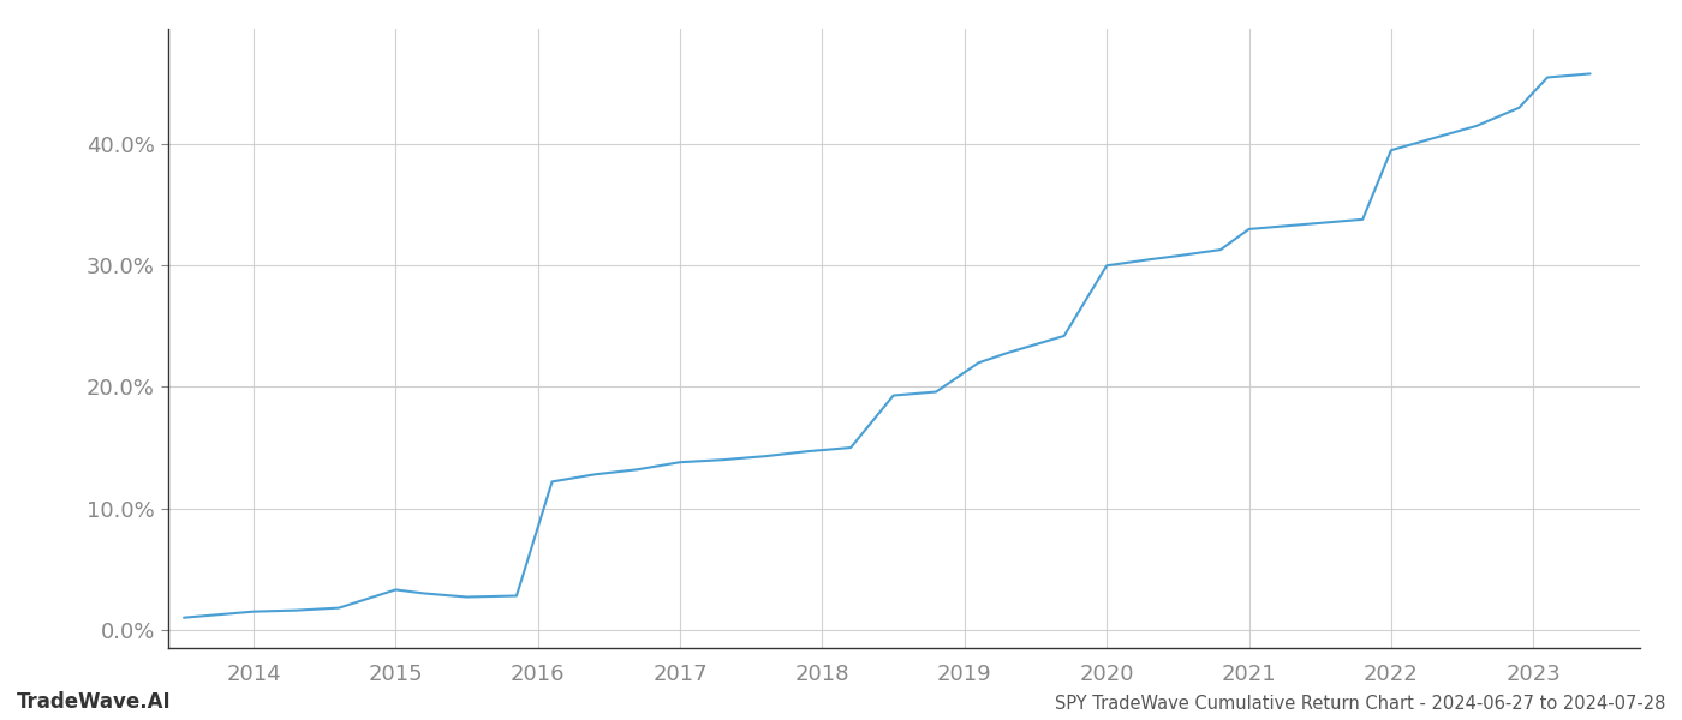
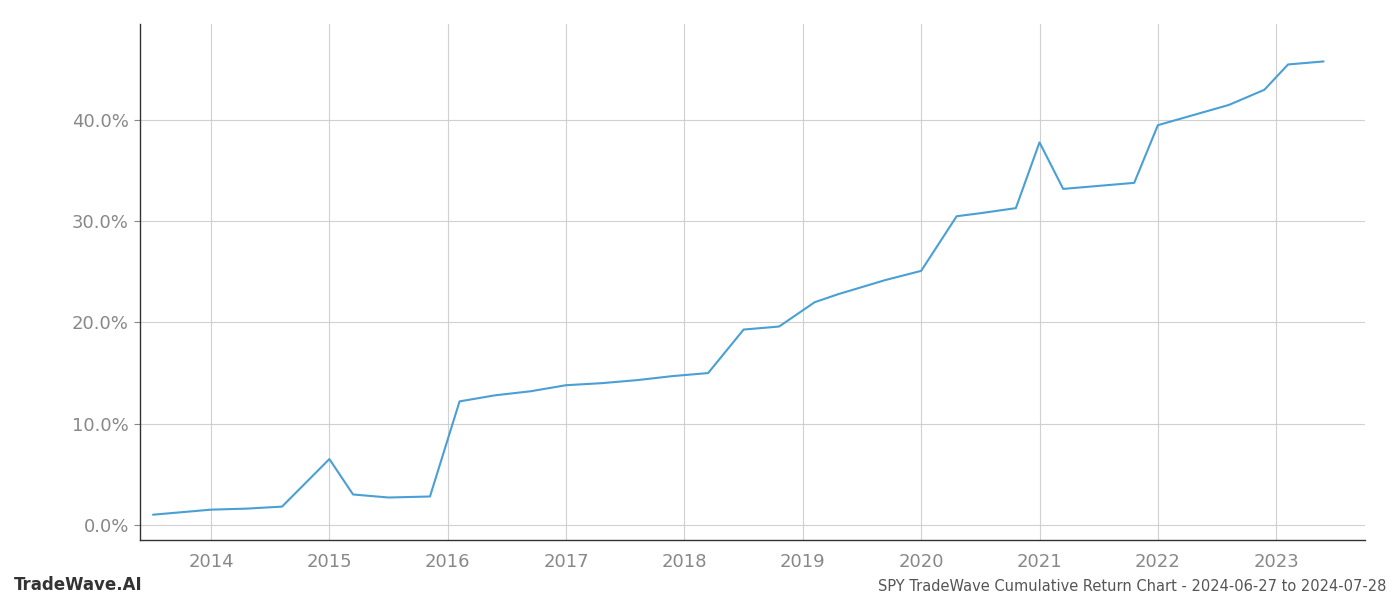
2015: 3.3% -> 6.5%
2020: 30.0% -> 25.1%
2021: 33.0% -> 37.8%
